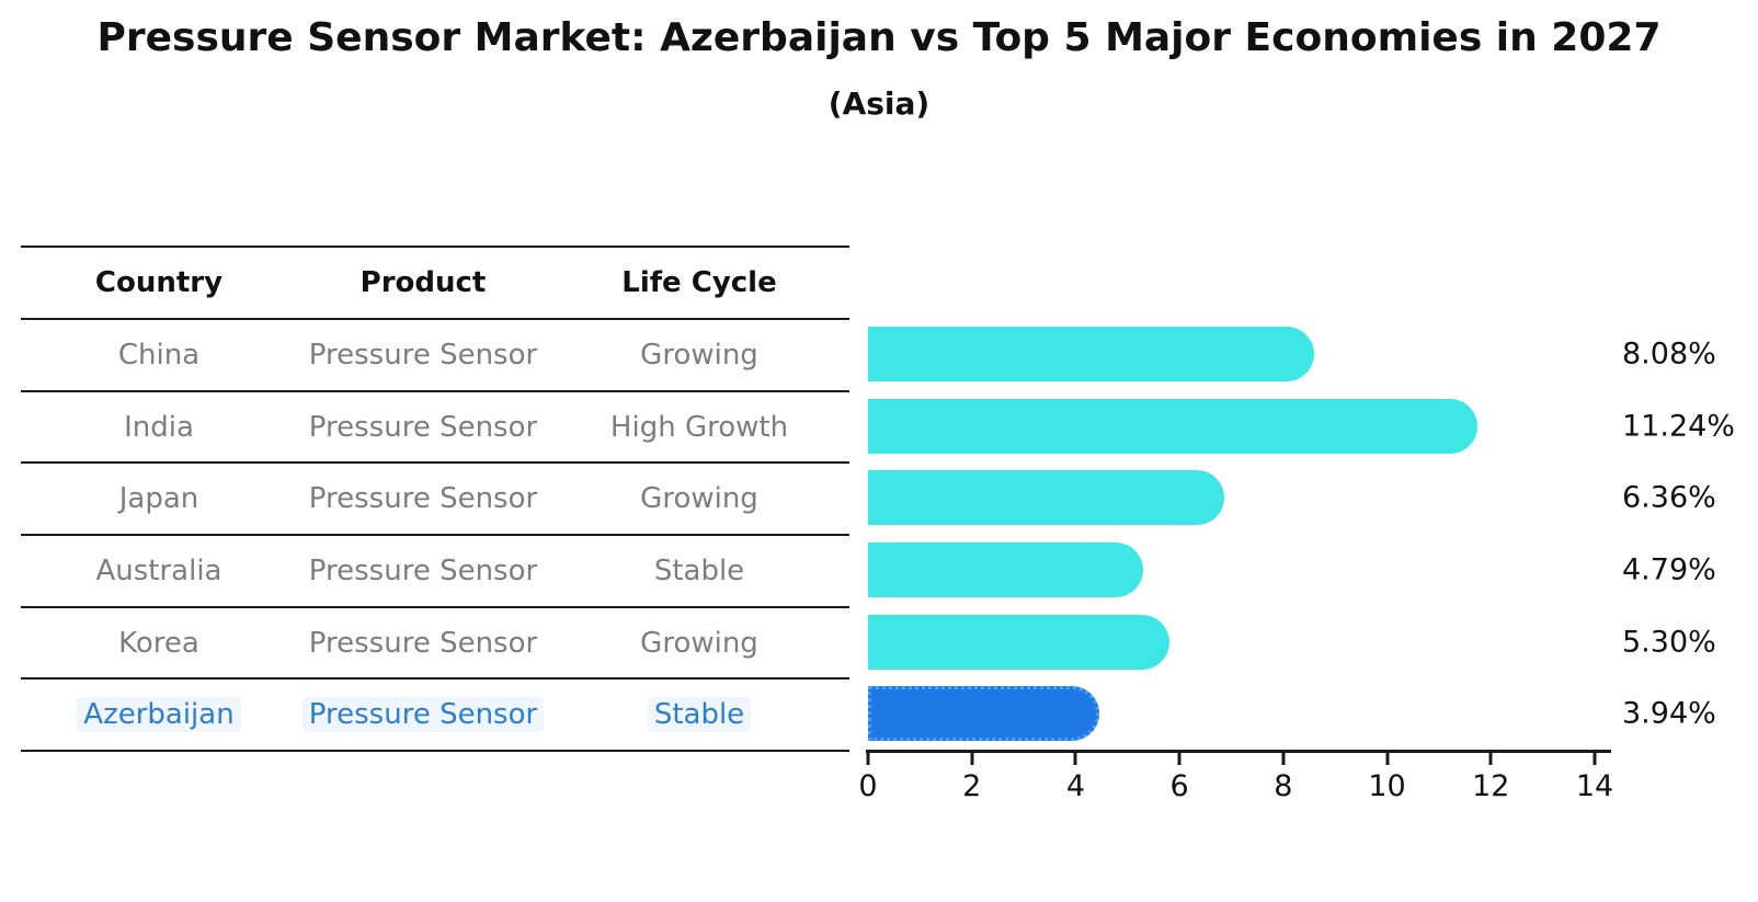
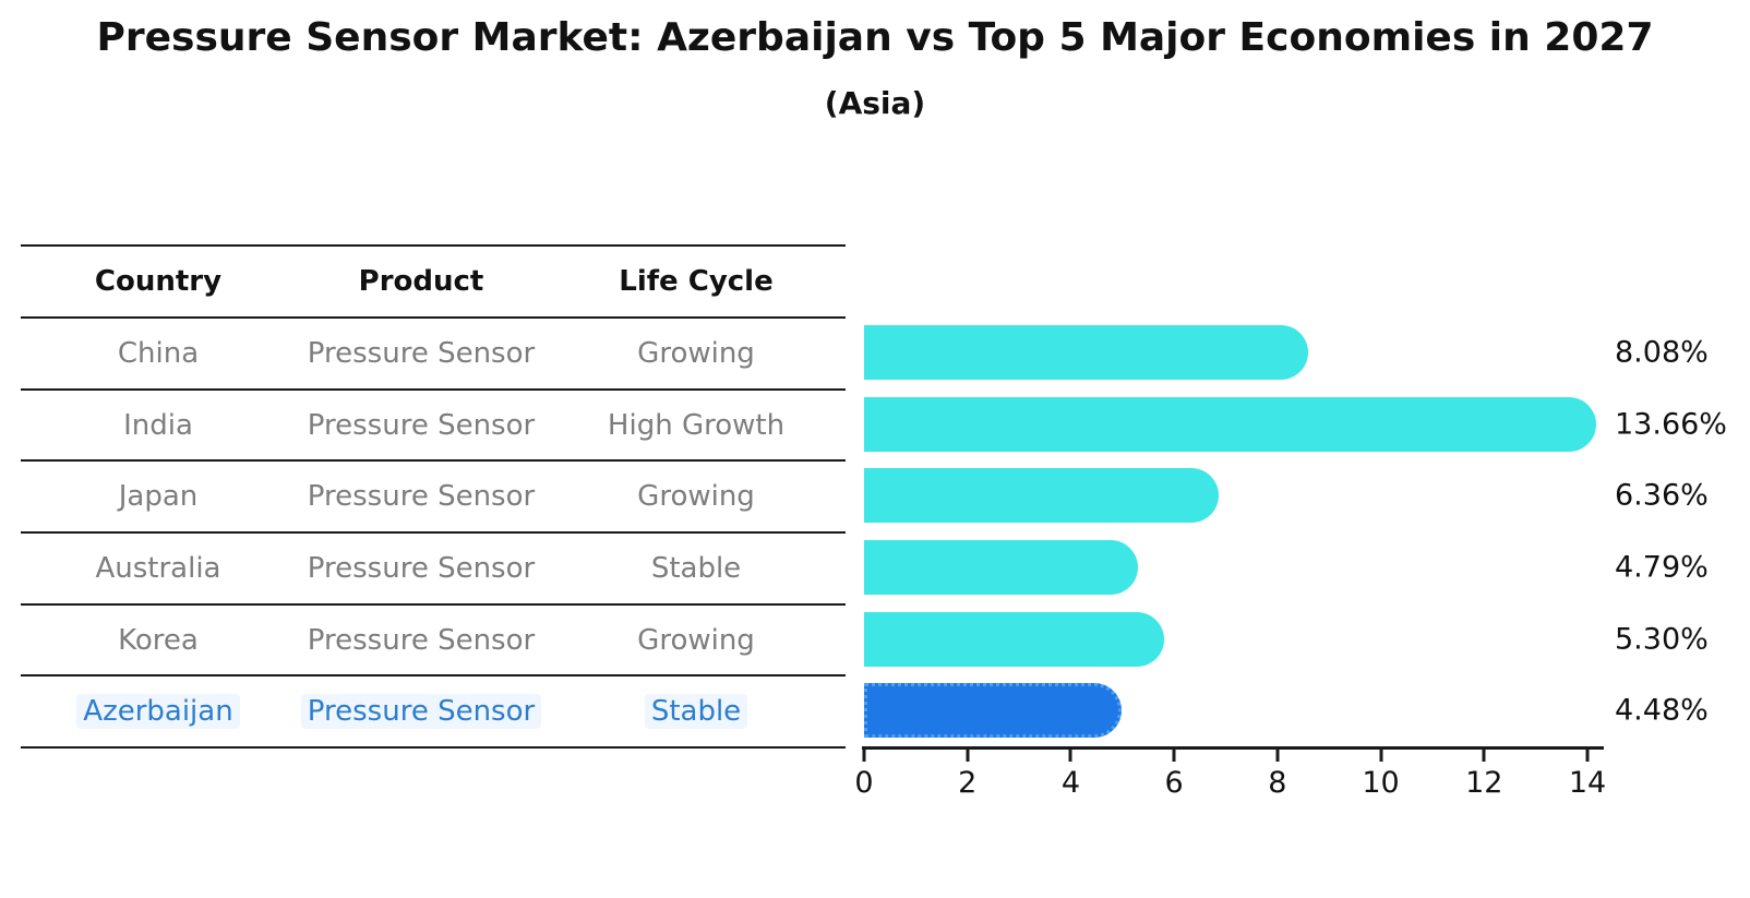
India: 11.24% -> 13.66%
Azerbaijan: 3.94% -> 4.48%
